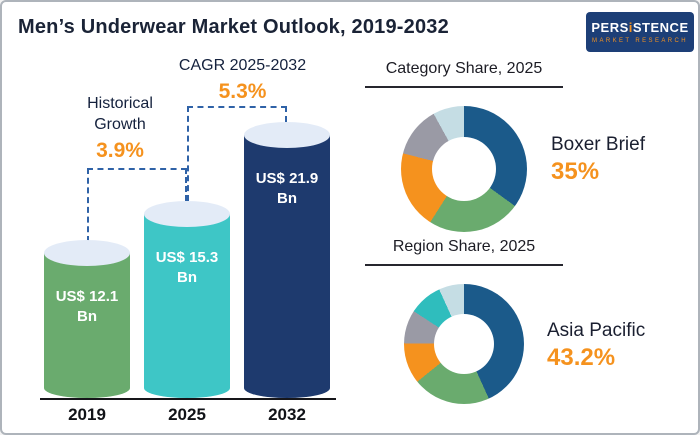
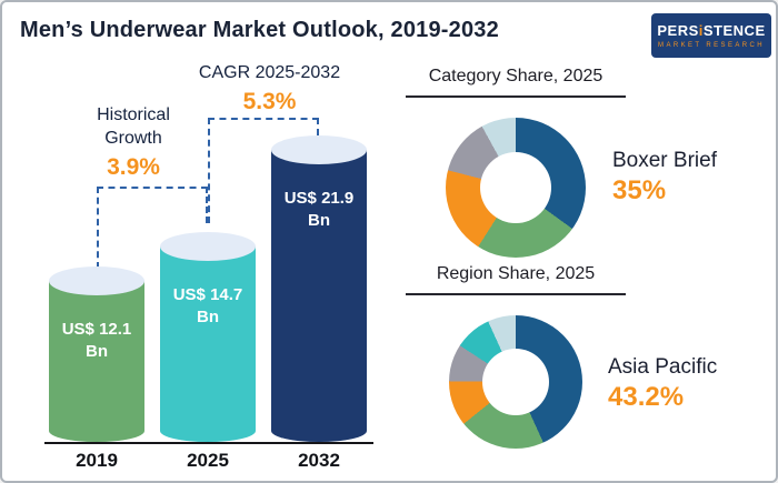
Men’s Underwear Market Outlook, 2019-2032/2025: 15.3 -> 14.7
